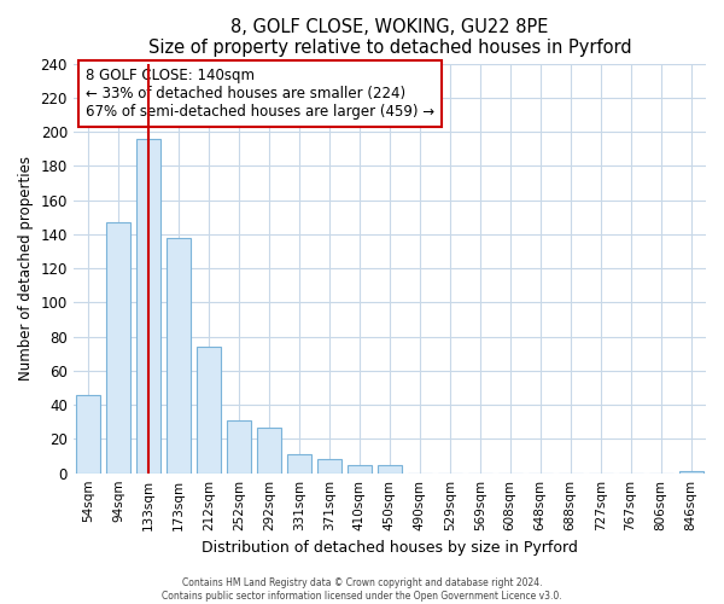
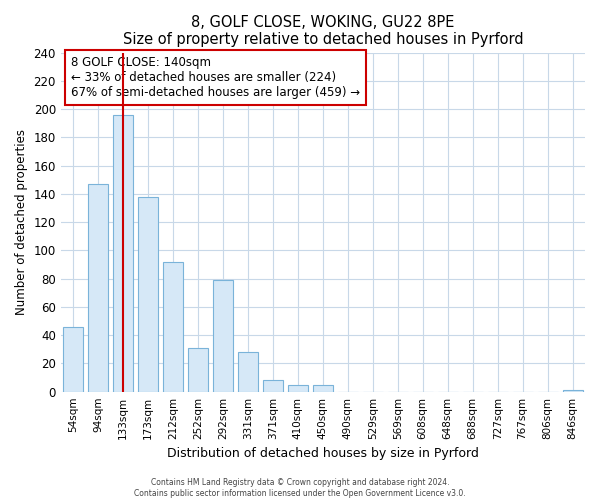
212sqm: 74 -> 92
292sqm: 27 -> 79
331sqm: 11 -> 28
